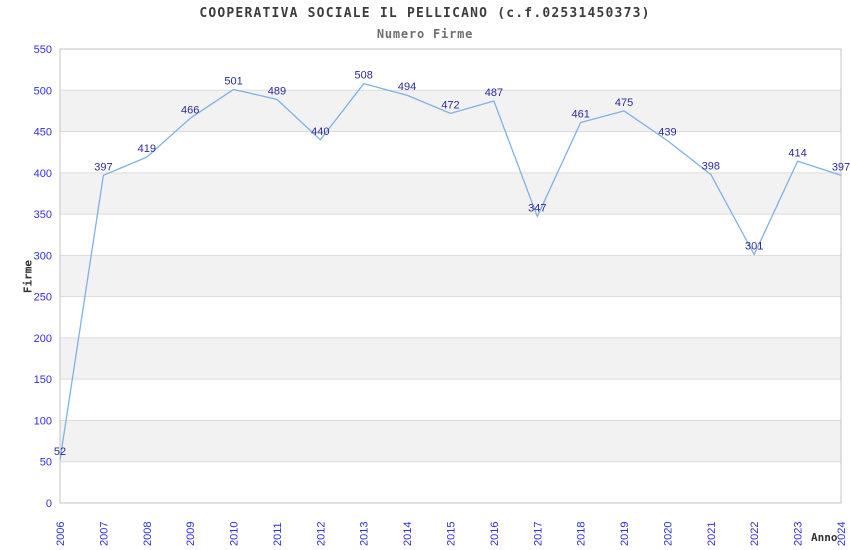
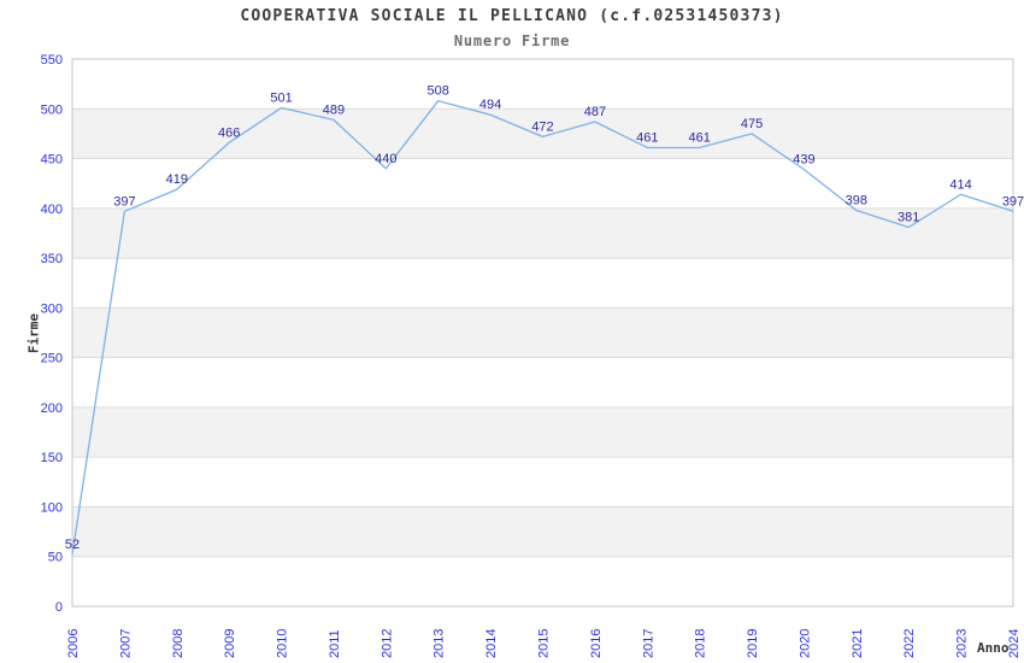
2017: 347 -> 461
2022: 301 -> 381
